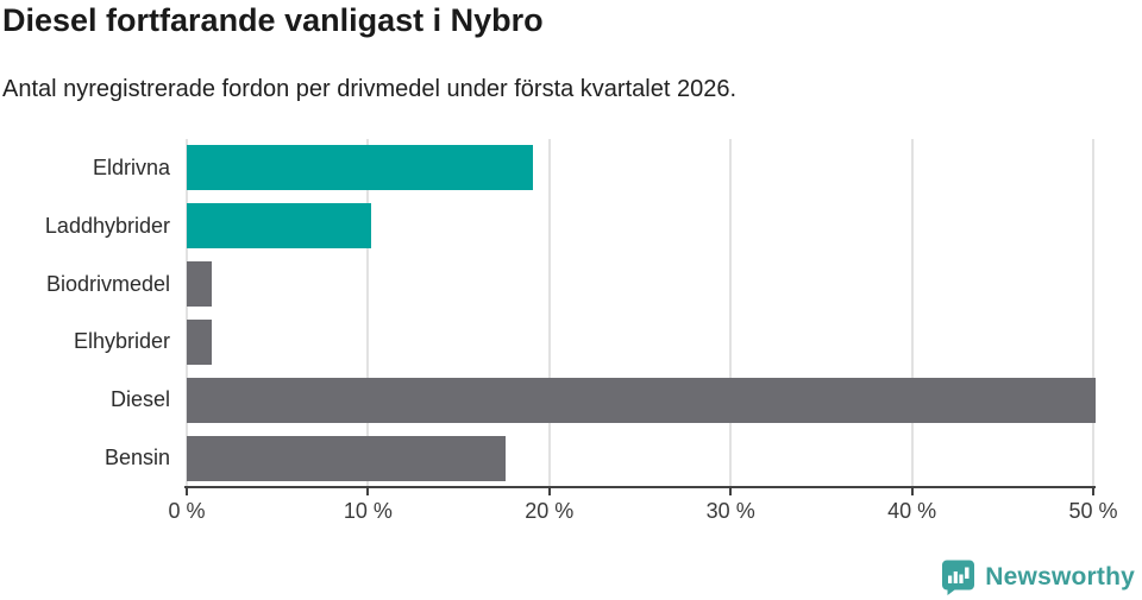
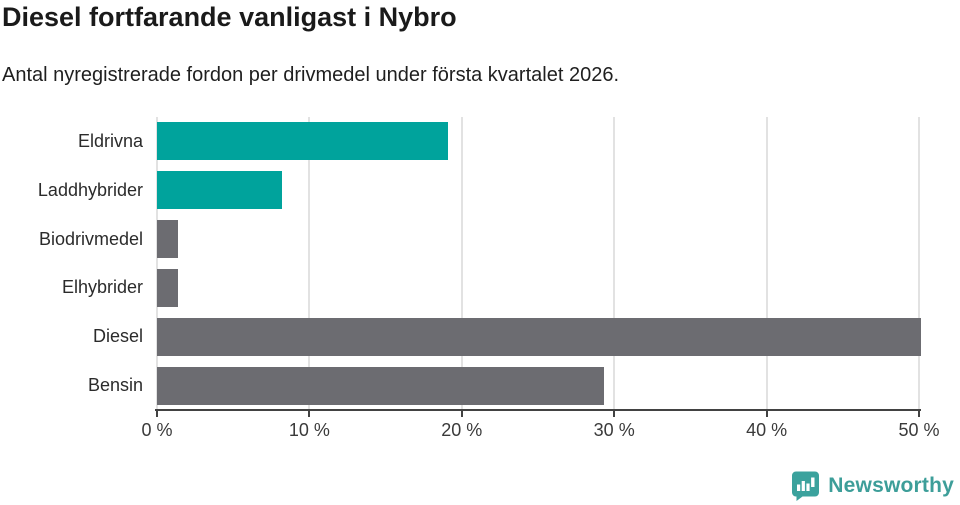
Laddhybrider: 10.2% -> 8.2%
Bensin: 17.6% -> 29.3%
